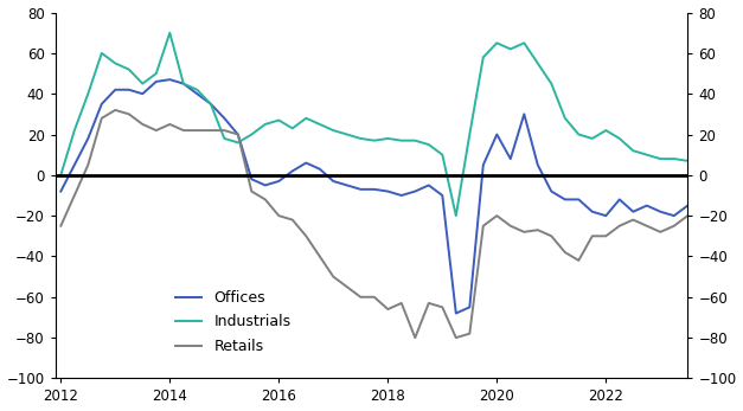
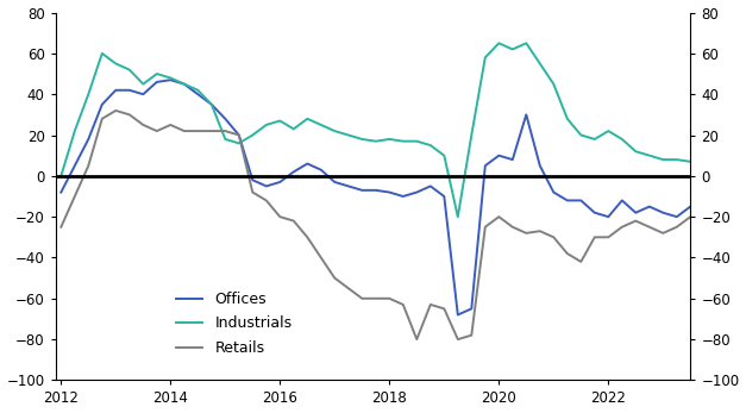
Industrials/2014: 70 -> 48
Retails/2018: -66 -> -60
Offices/2020: 20 -> 10
